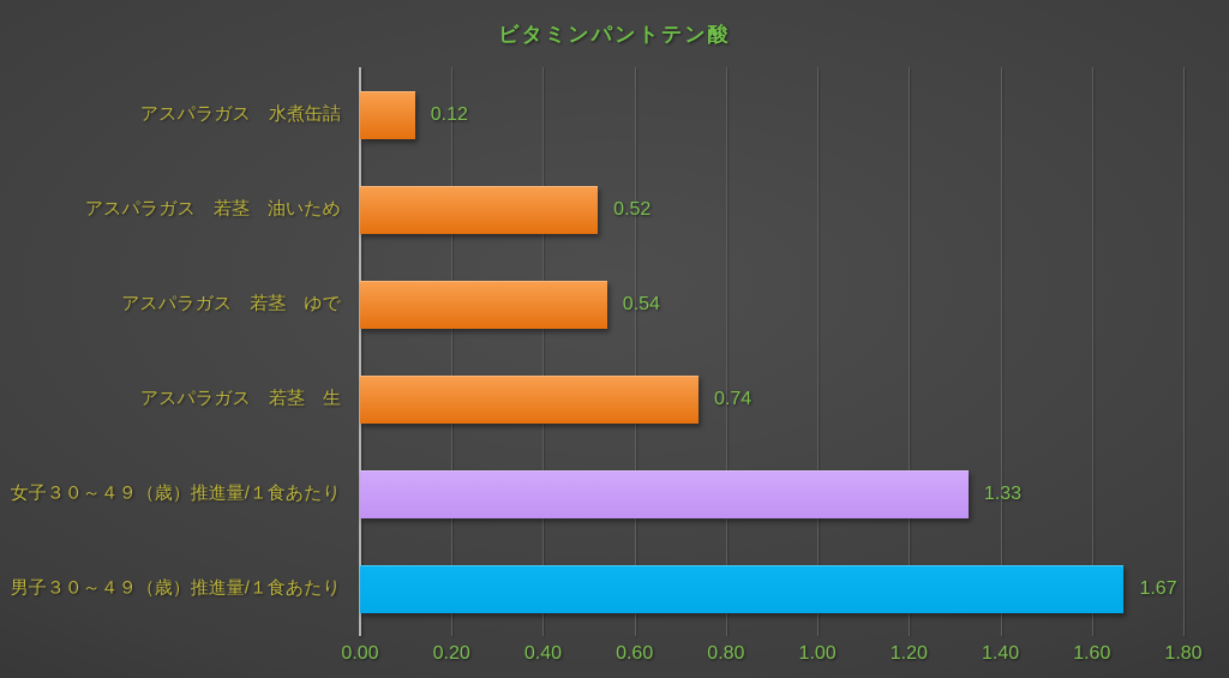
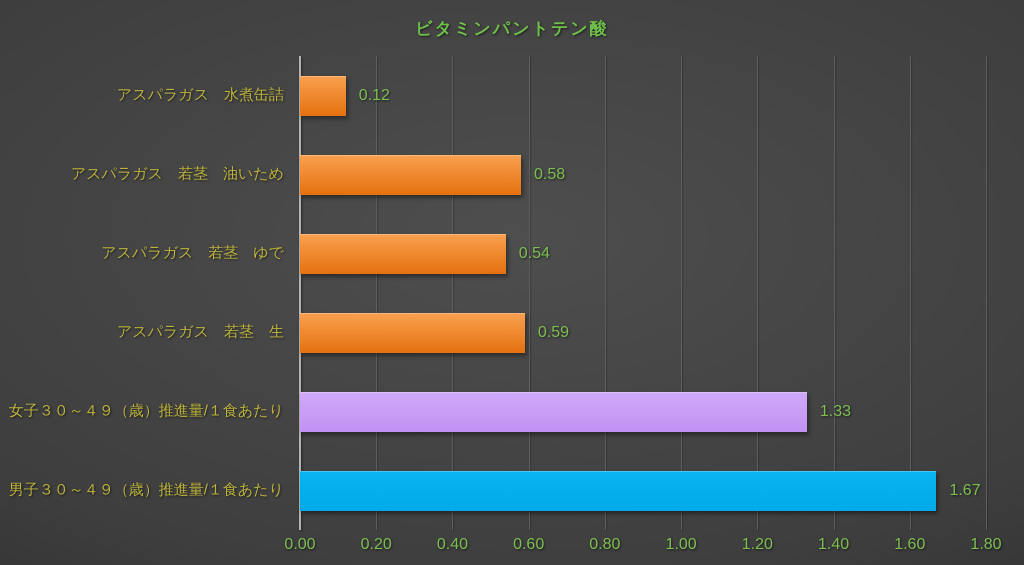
アスパラガス 若茎 油いため: 0.52 -> 0.58
アスパラガス 若茎 生: 0.74 -> 0.59
